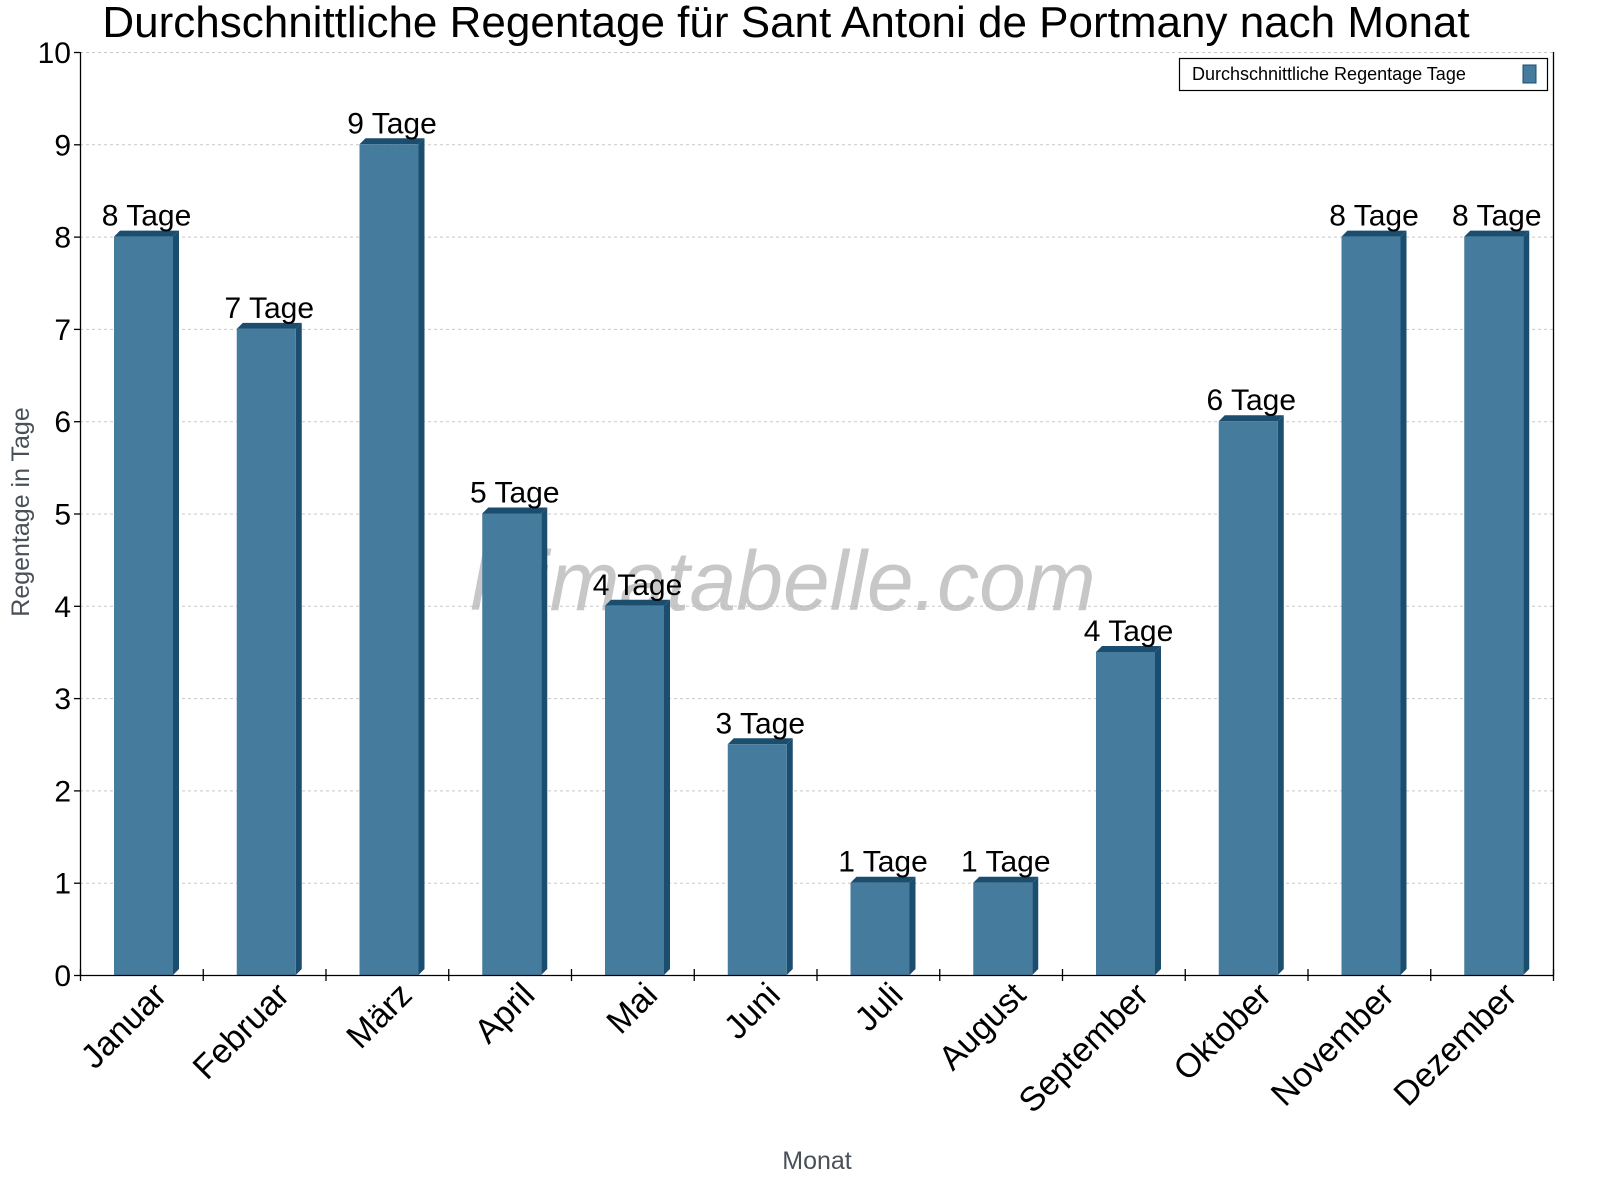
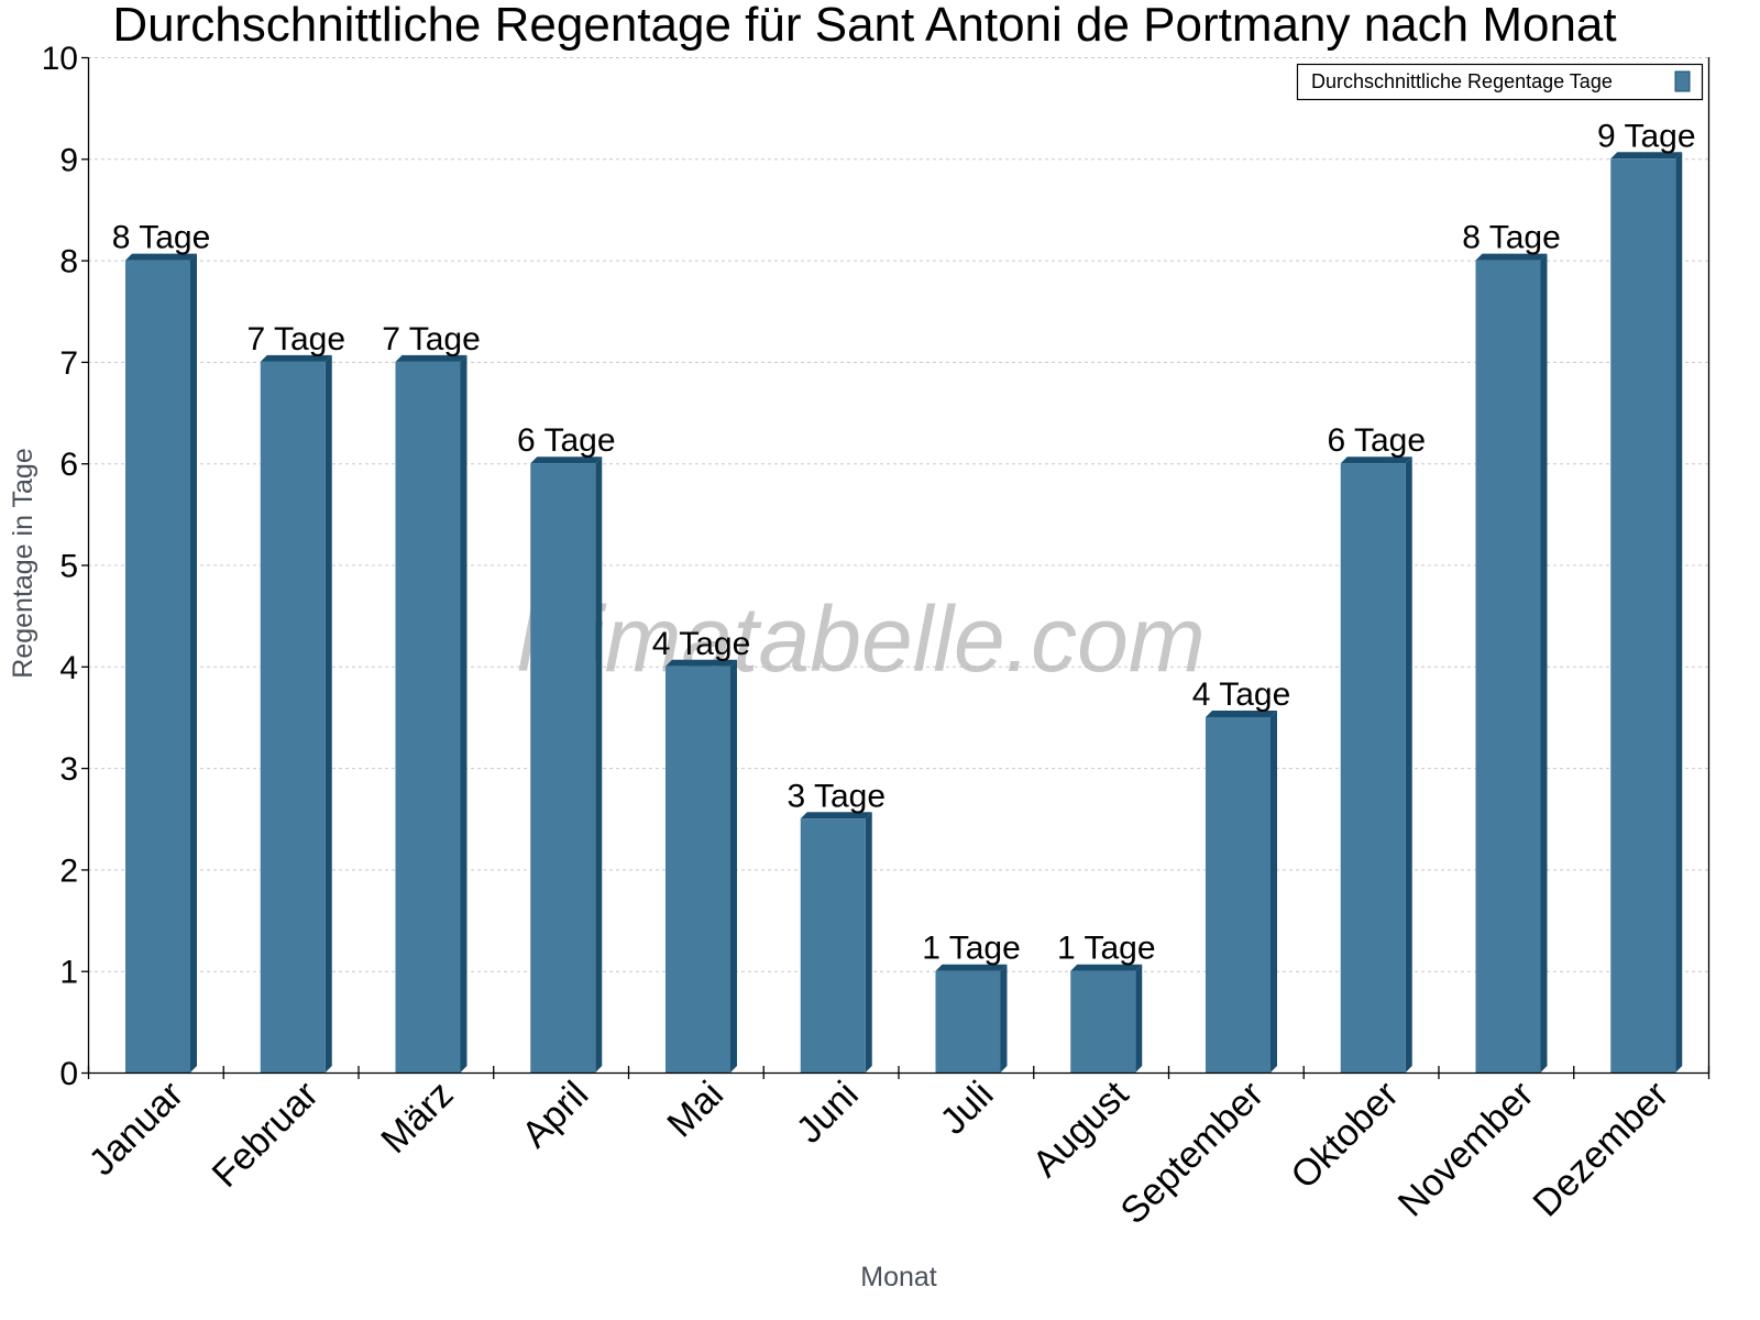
März: 9 -> 7
April: 5 -> 6
Dezember: 8 -> 9
